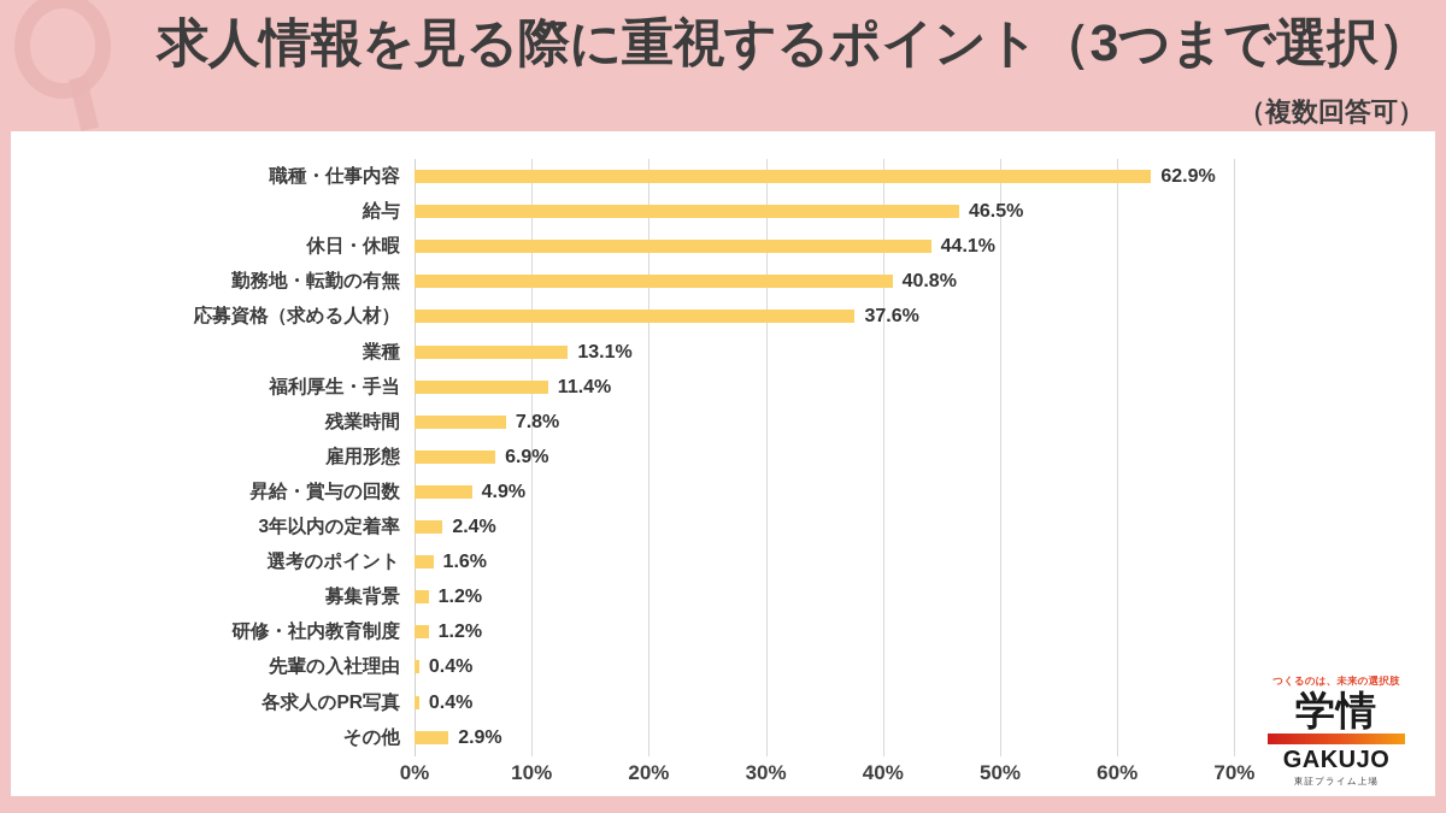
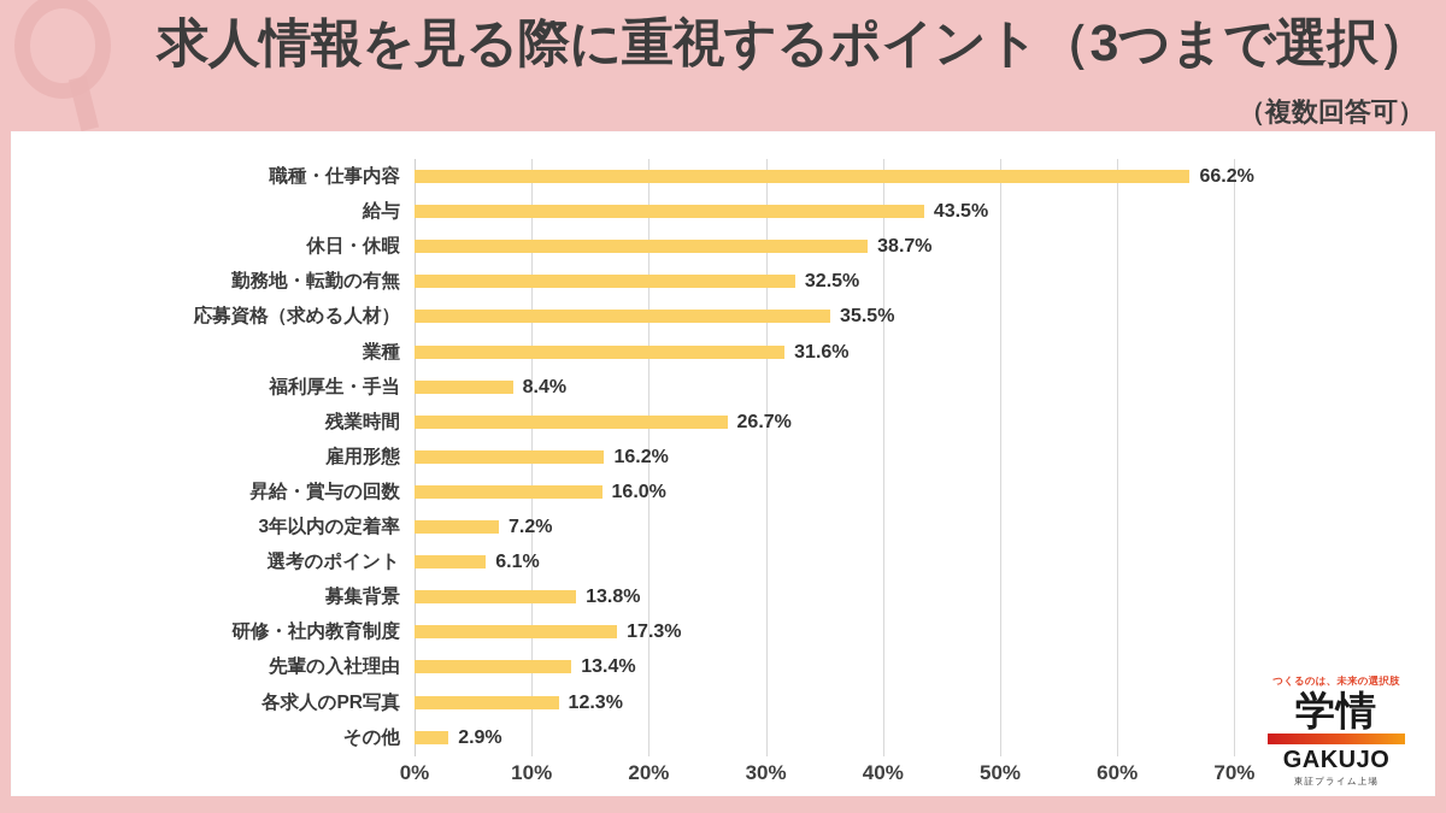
職種・仕事内容: 62.9% -> 66.2%
給与: 46.5% -> 43.5%
休日・休暇: 44.1% -> 38.7%
勤務地・転勤の有無: 40.8% -> 32.5%
応募資格（求める人材）: 37.6% -> 35.5%
業種: 13.1% -> 31.6%
福利厚生・手当: 11.4% -> 8.4%
残業時間: 7.8% -> 26.7%
雇用形態: 6.9% -> 16.2%
昇給・賞与の回数: 4.9% -> 16.0%
3年以内の定着率: 2.4% -> 7.2%
選考のポイント: 1.6% -> 6.1%
募集背景: 1.2% -> 13.8%
研修・社内教育制度: 1.2% -> 17.3%
先輩の入社理由: 0.4% -> 13.4%
各求人のPR写真: 0.4% -> 12.3%
